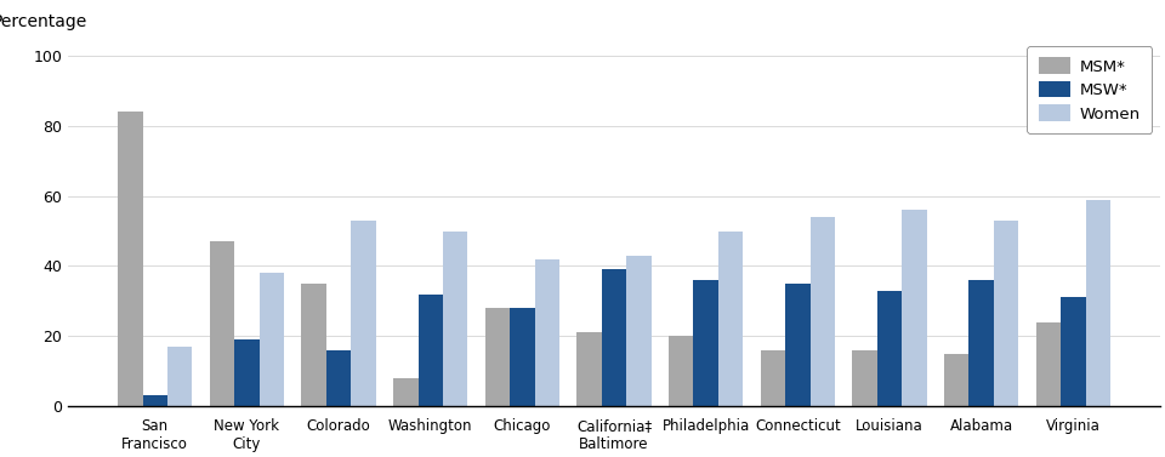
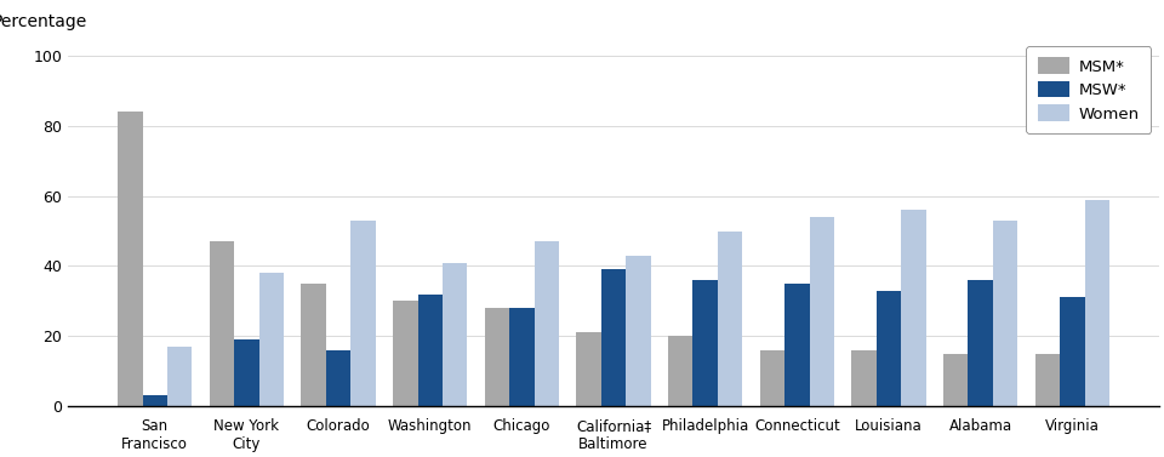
MSM*/Washington: 8 -> 30
Women/Washington: 50 -> 41
Women/Chicago: 42 -> 47
MSM*/Virginia: 24 -> 15
